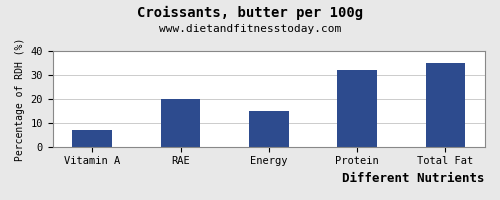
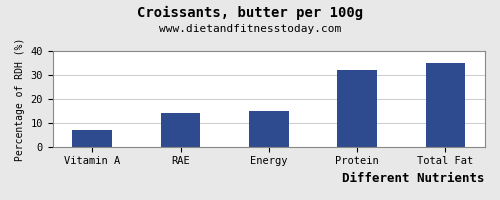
RAE: 20 -> 14
